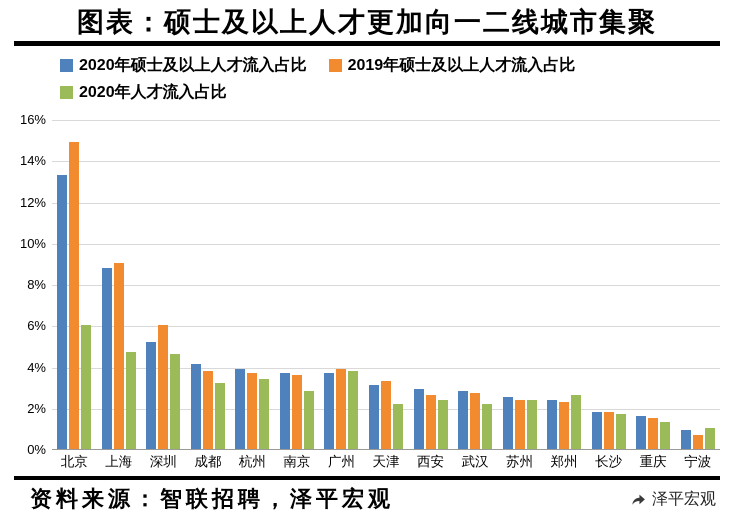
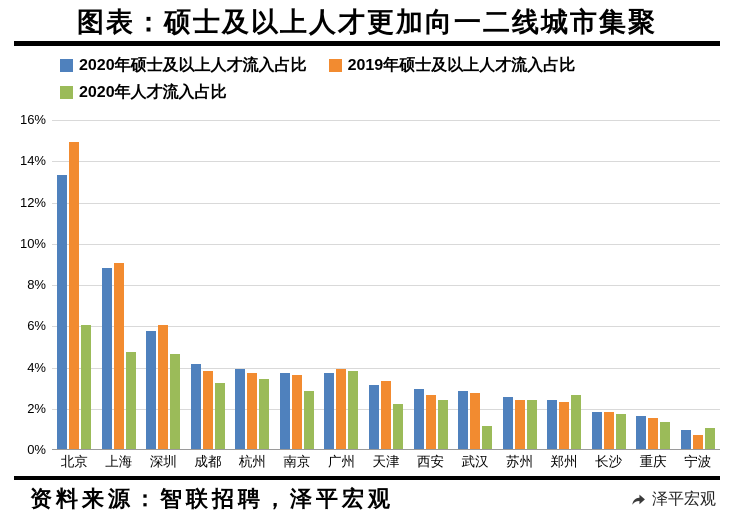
2020年硕士及以上人才流入占比/深圳: 5.2% -> 5.7%
2020年人才流入占比/武汉: 2.2% -> 1.1%
